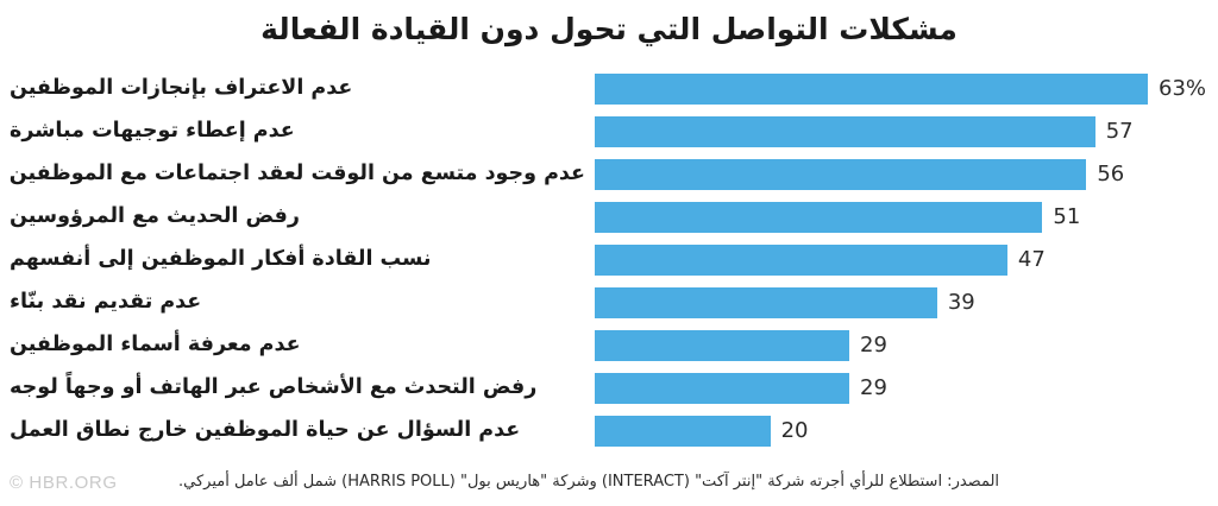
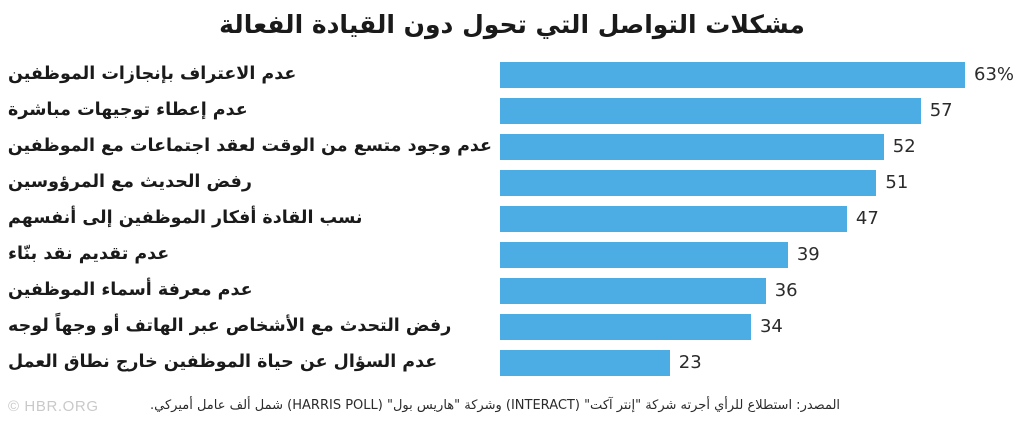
عدم وجود متسع من الوقت لعقد اجتماعات مع الموظفين: 56 -> 52
عدم معرفة أسماء الموظفين: 29 -> 36
رفض التحدث مع الأشخاص عبر الهاتف أو وجهاً لوجه: 29 -> 34
عدم السؤال عن حياة الموظفين خارج نطاق العمل: 20 -> 23
